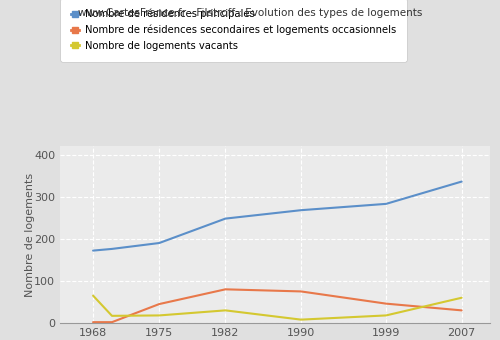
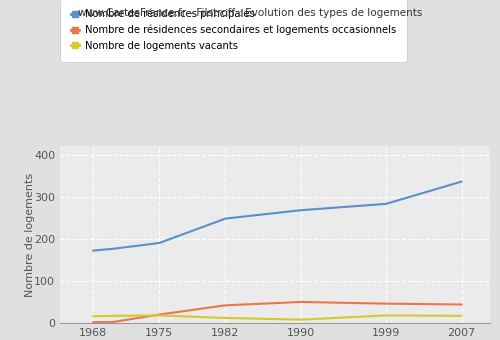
Nombre de logements vacants/1968: 65 -> 16
Nombre de résidences secondaires et logements occasionnels/1975: 45 -> 20
Nombre de résidences secondaires et logements occasionnels/1982: 80 -> 42
Nombre de logements vacants/1982: 30 -> 12
Nombre de résidences secondaires et logements occasionnels/1990: 75 -> 50
Nombre de résidences secondaires et logements occasionnels/2007: 30 -> 44
Nombre de logements vacants/2007: 60 -> 17
